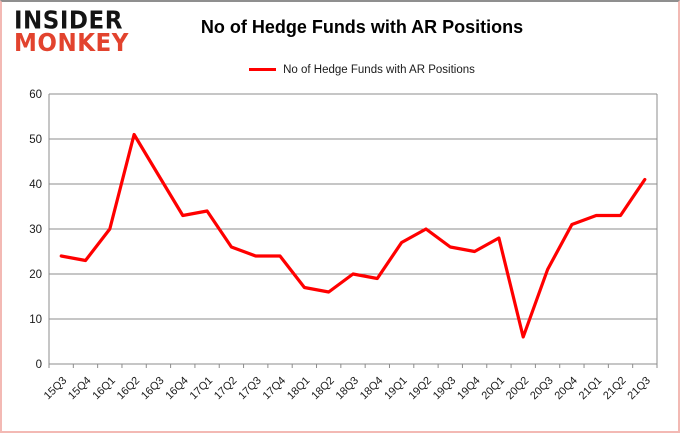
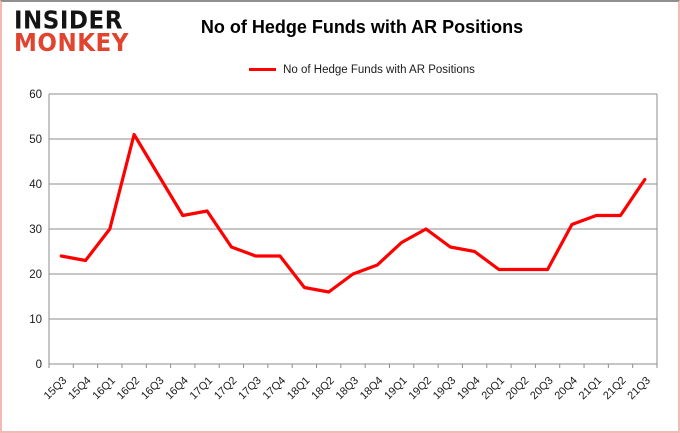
18Q4: 19 -> 22
20Q1: 28 -> 21
20Q2: 6 -> 21
